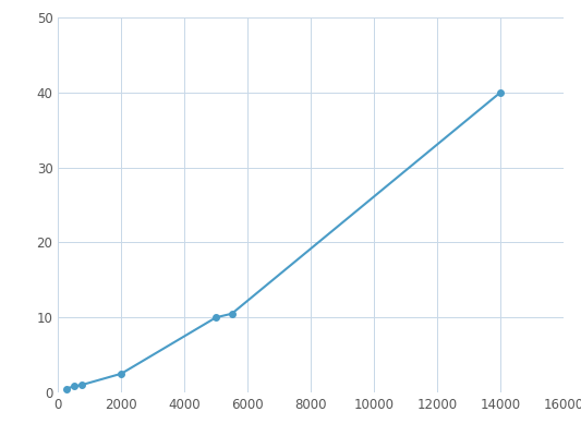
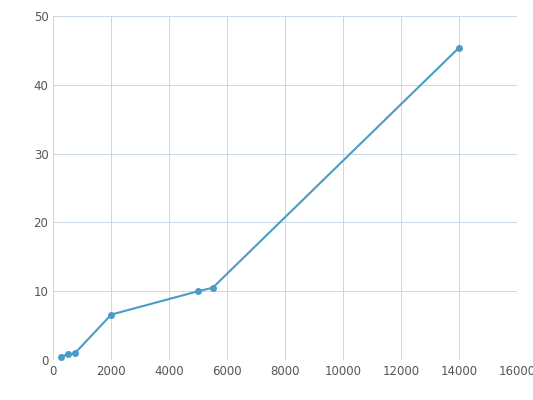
2000: 2.5 -> 6.6
14000: 40.0 -> 45.4
